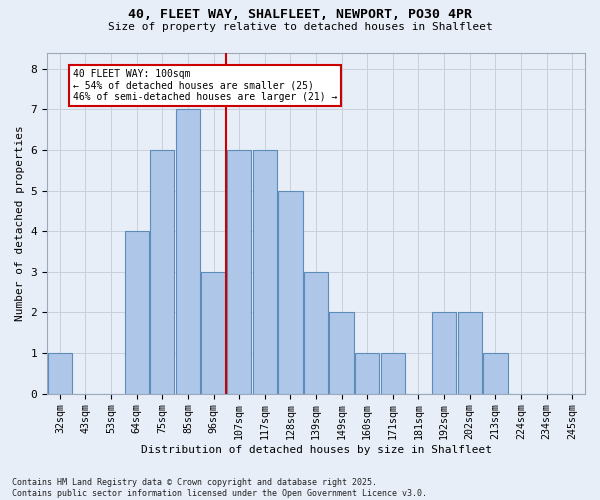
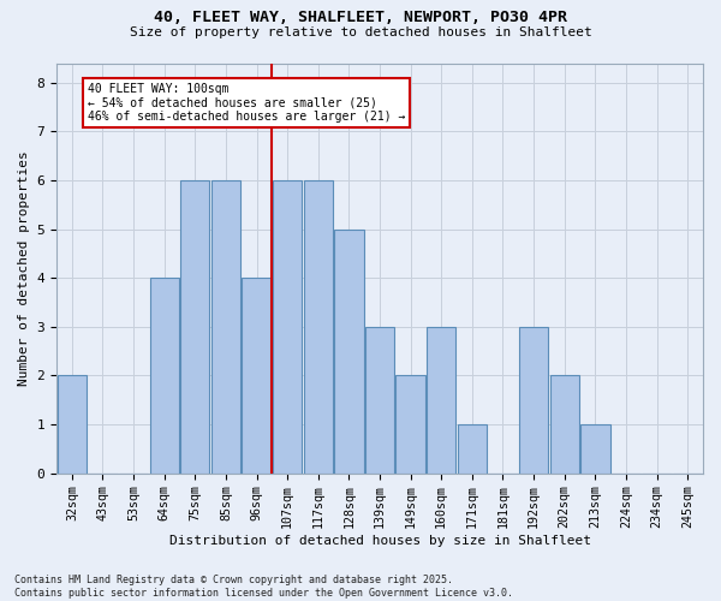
32sqm: 1 -> 2
85sqm: 7 -> 6
96sqm: 3 -> 4
160sqm: 1 -> 3
192sqm: 2 -> 3
